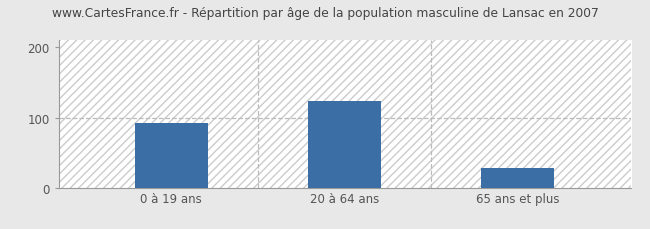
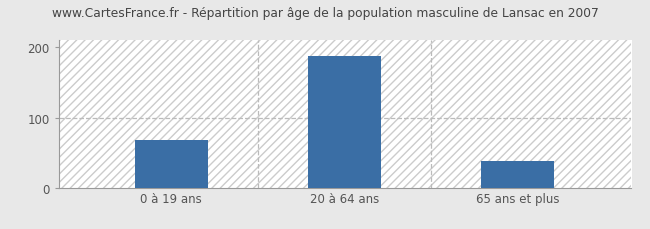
0 à 19 ans: 92 -> 68
20 à 64 ans: 124 -> 188
65 ans et plus: 28 -> 38
